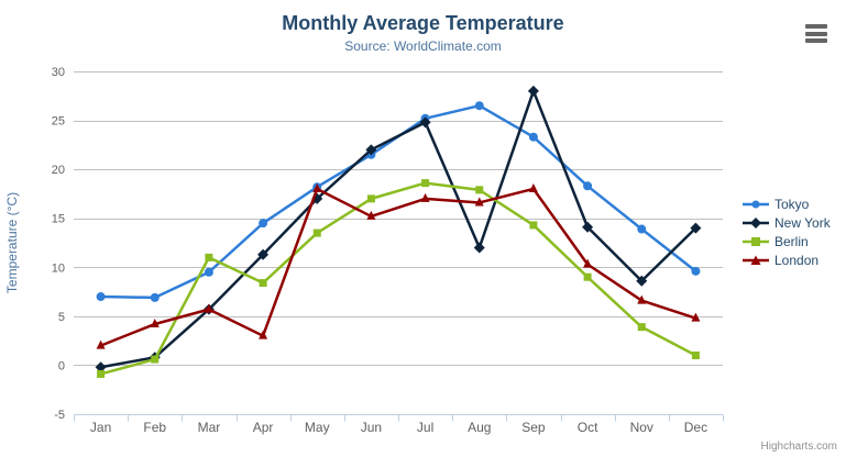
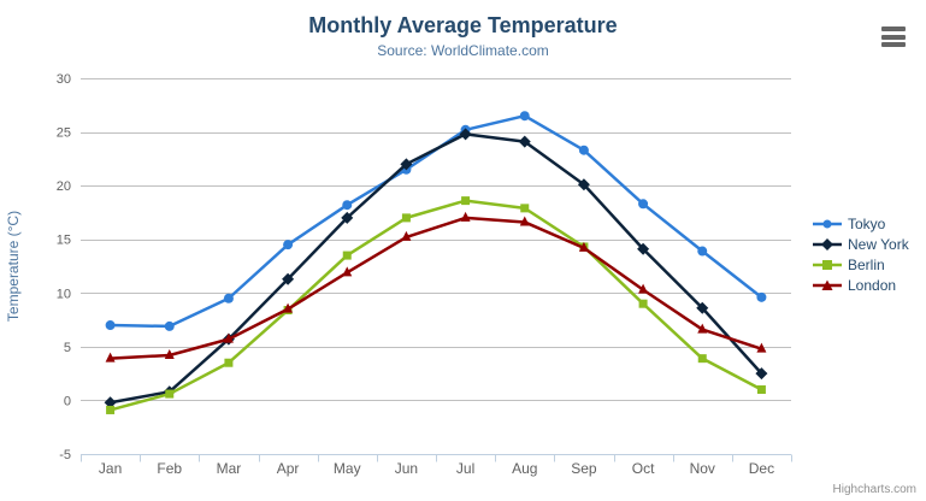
London/Jan: 2 -> 4
Berlin/Mar: 11 -> 4
London/Apr: 3 -> 8
London/May: 18 -> 12
New York/Aug: 12 -> 24
New York/Sep: 28 -> 20
London/Sep: 18 -> 14
New York/Dec: 14 -> 2
